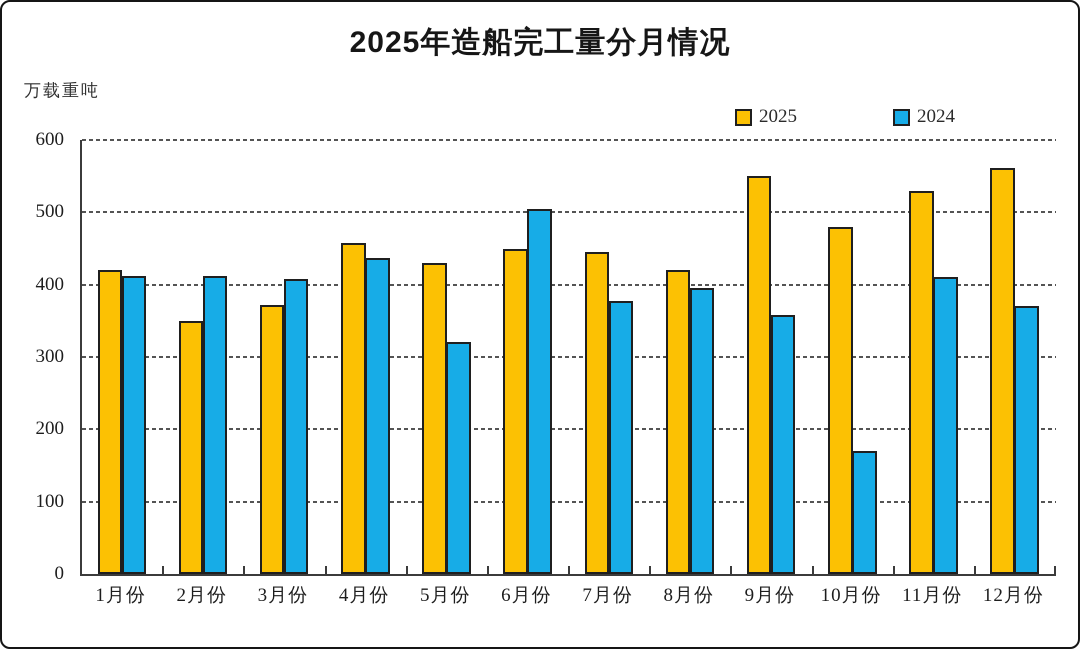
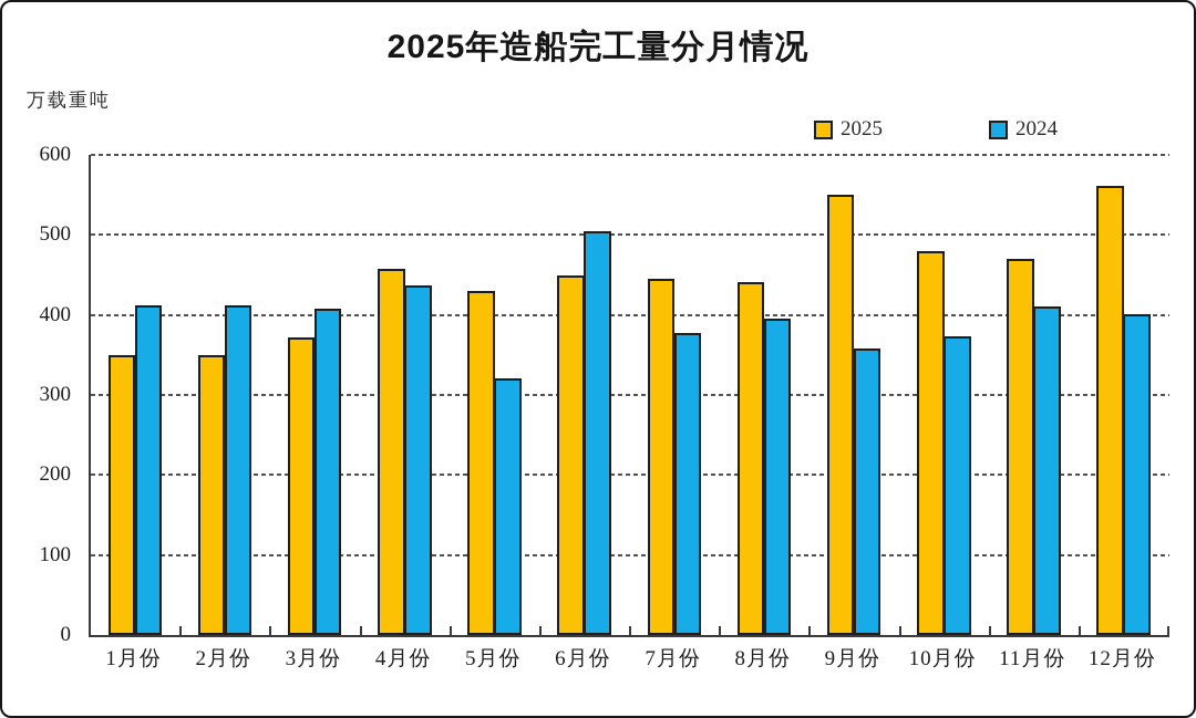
2025/1月份: 420 -> 350
2025/8月份: 420 -> 440
2024/10月份: 170 -> 370
2025/11月份: 530 -> 470
2024/12月份: 370 -> 400
